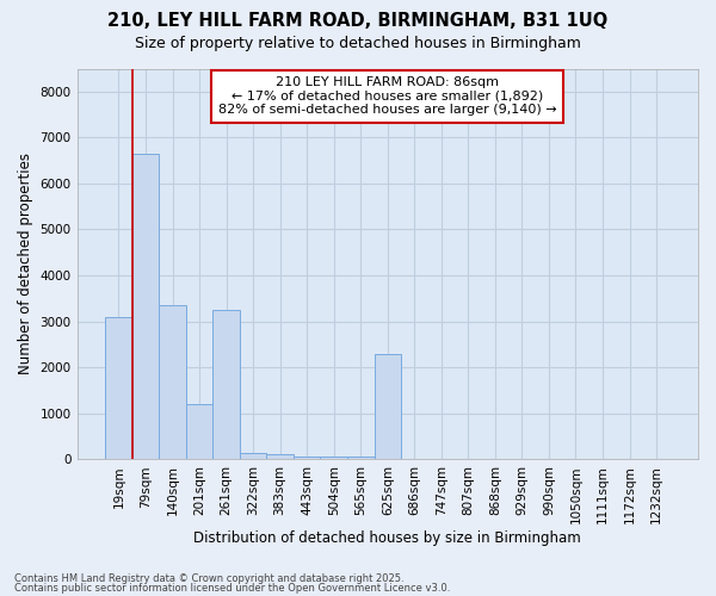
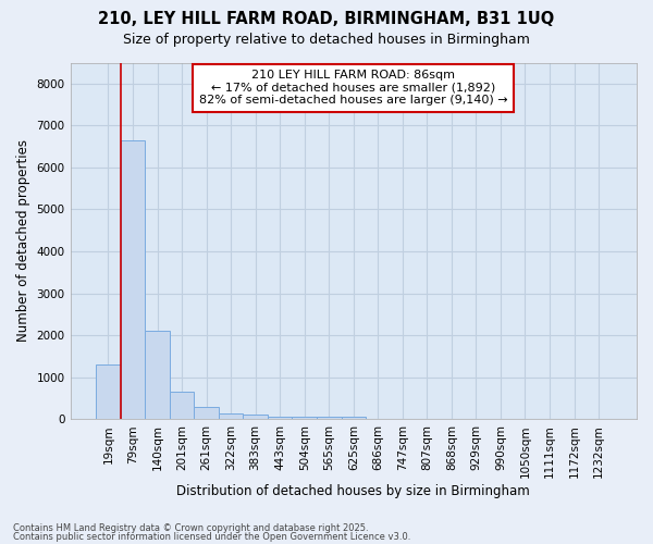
19sqm: 3100 -> 1300
140sqm: 3350 -> 2100
201sqm: 1200 -> 650
261sqm: 3250 -> 300
625sqm: 2300 -> 50
